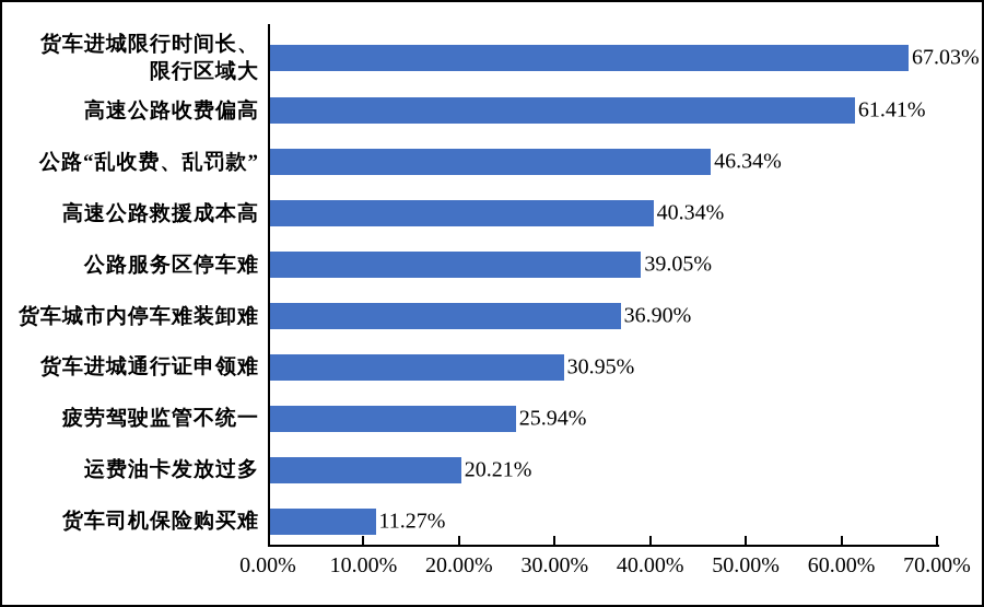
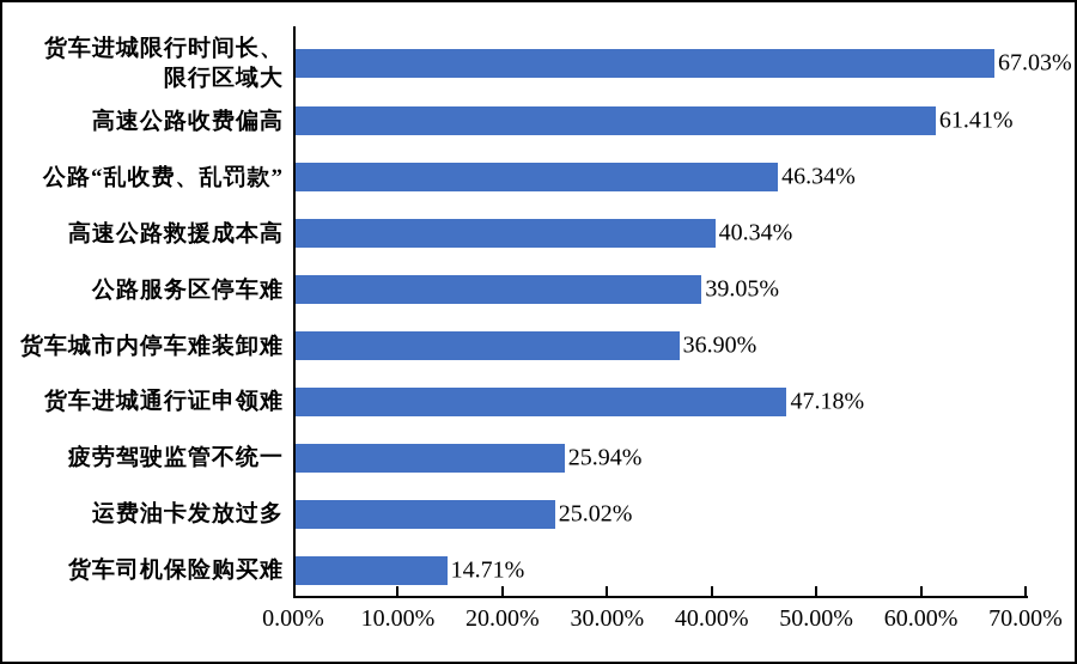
货车进城通行证申领难: 30.95% -> 47.18%
运费油卡发放过多: 20.21% -> 25.02%
货车司机保险购买难: 11.27% -> 14.71%
